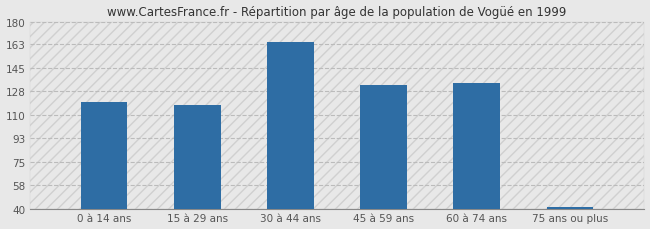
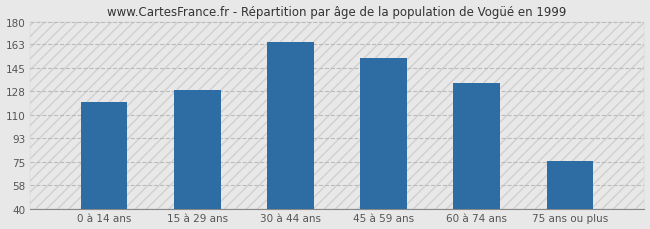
15 à 29 ans: 118 -> 129
45 à 59 ans: 133 -> 153
75 ans ou plus: 42 -> 76
